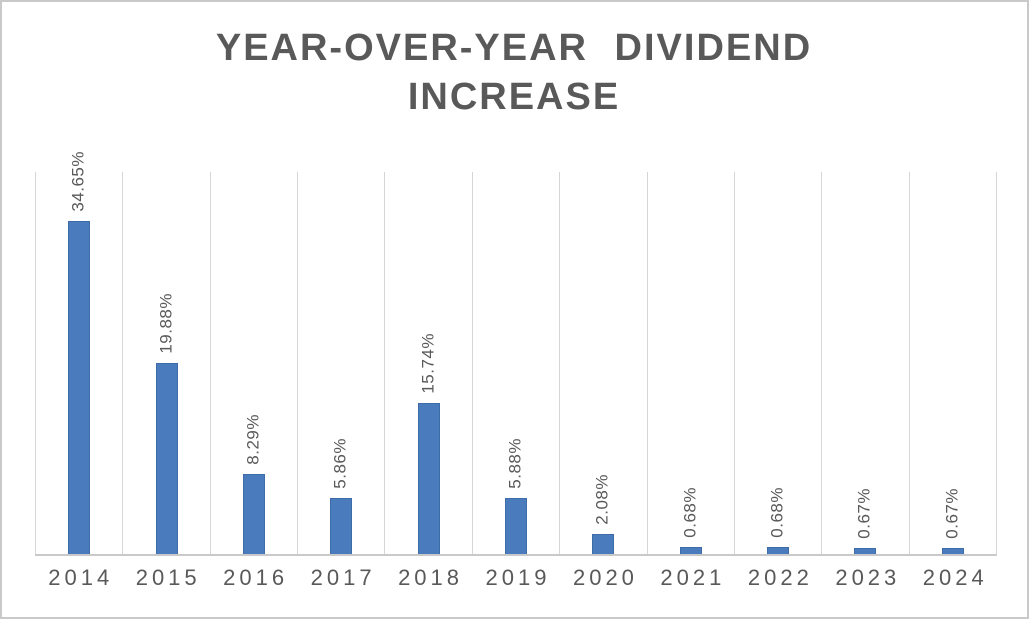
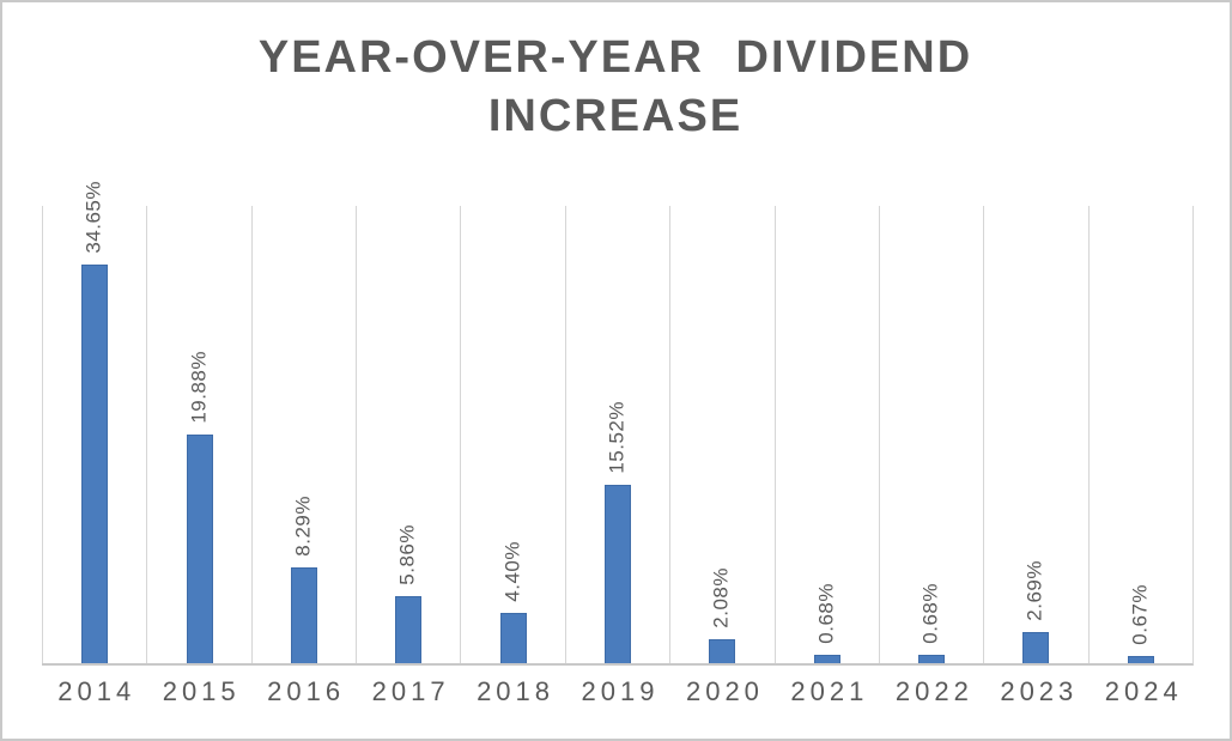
2018: 15.74% -> 4.40%
2019: 5.88% -> 15.52%
2023: 0.67% -> 2.69%
